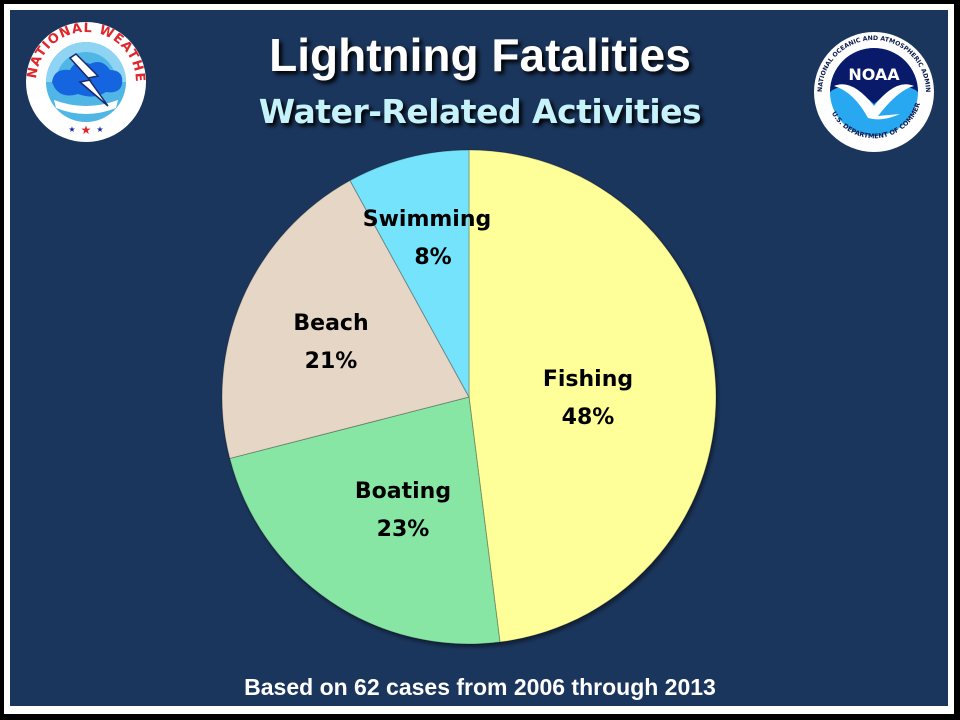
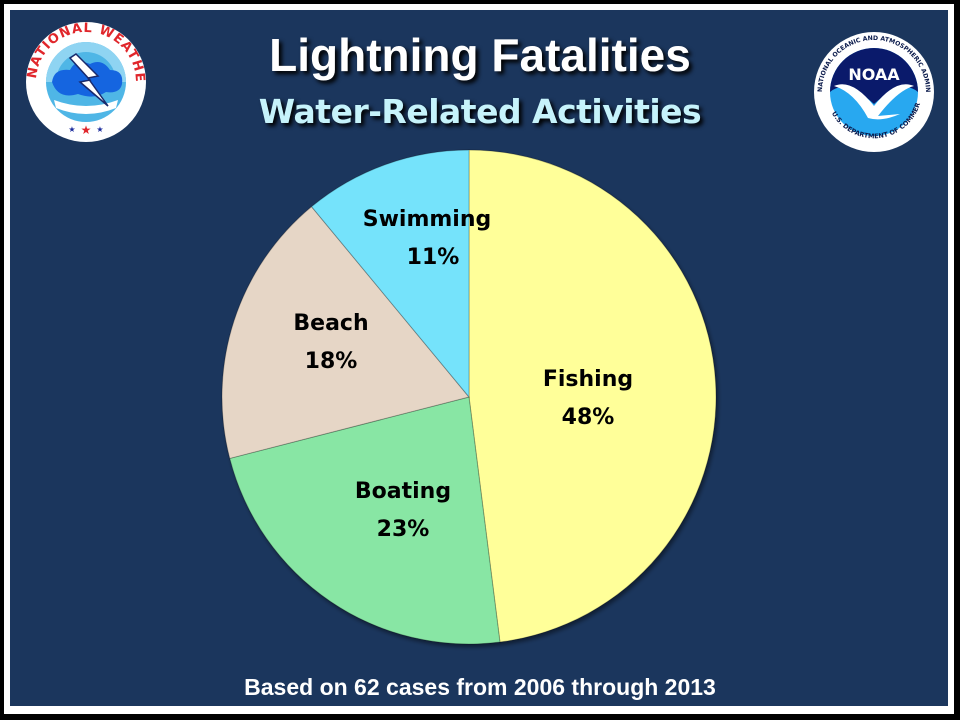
Beach: 21% -> 18%
Swimming: 8% -> 11%
